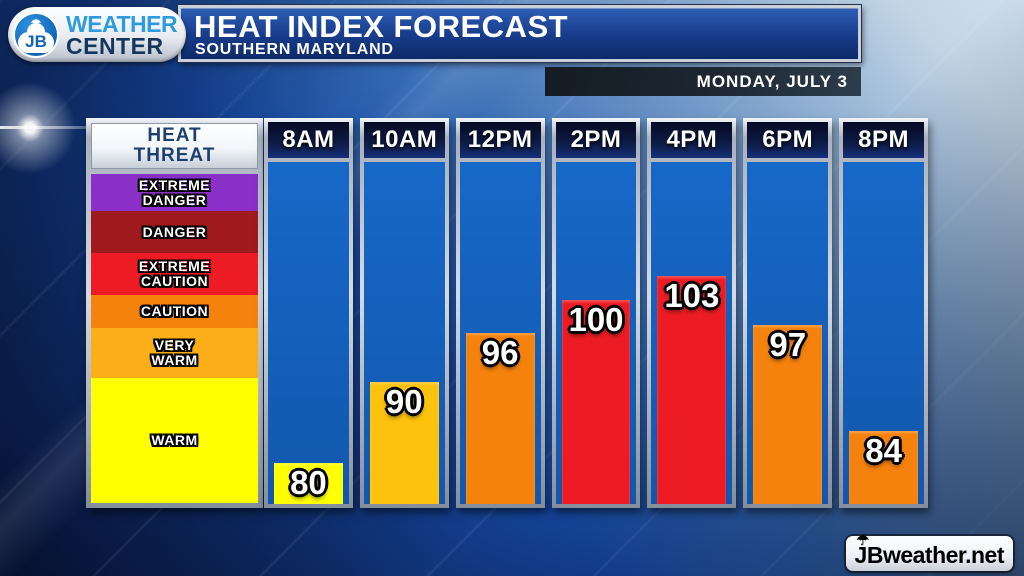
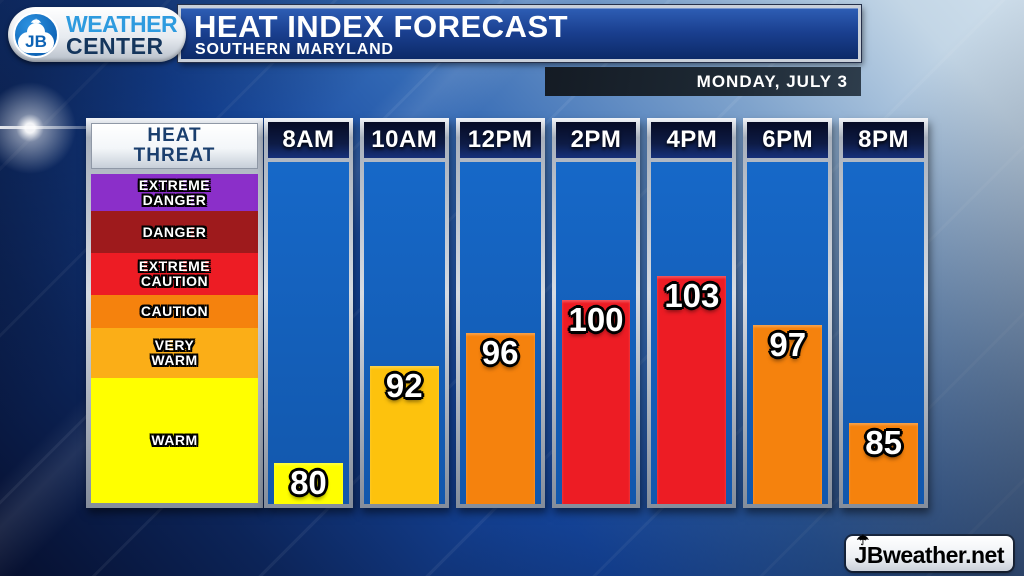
10AM: 90 -> 92
8PM: 84 -> 85
